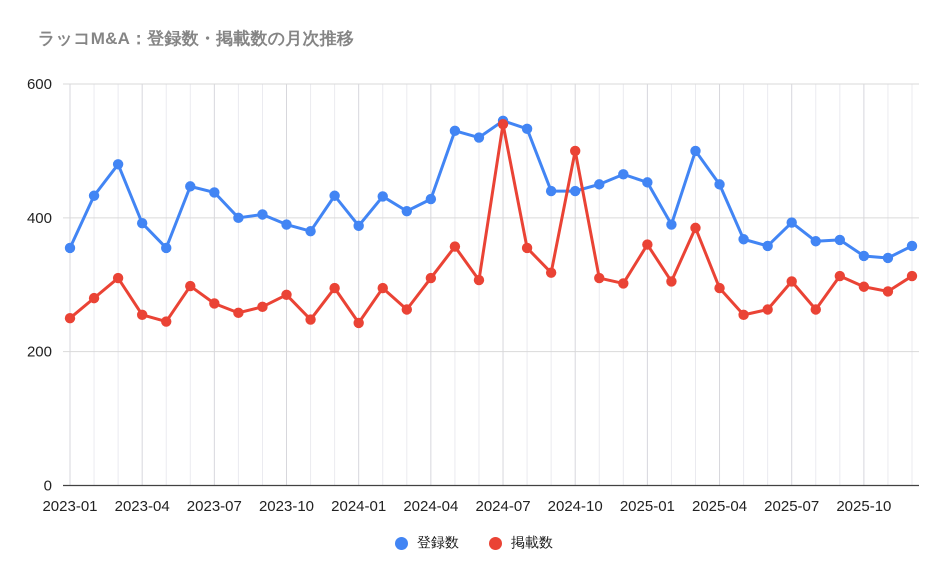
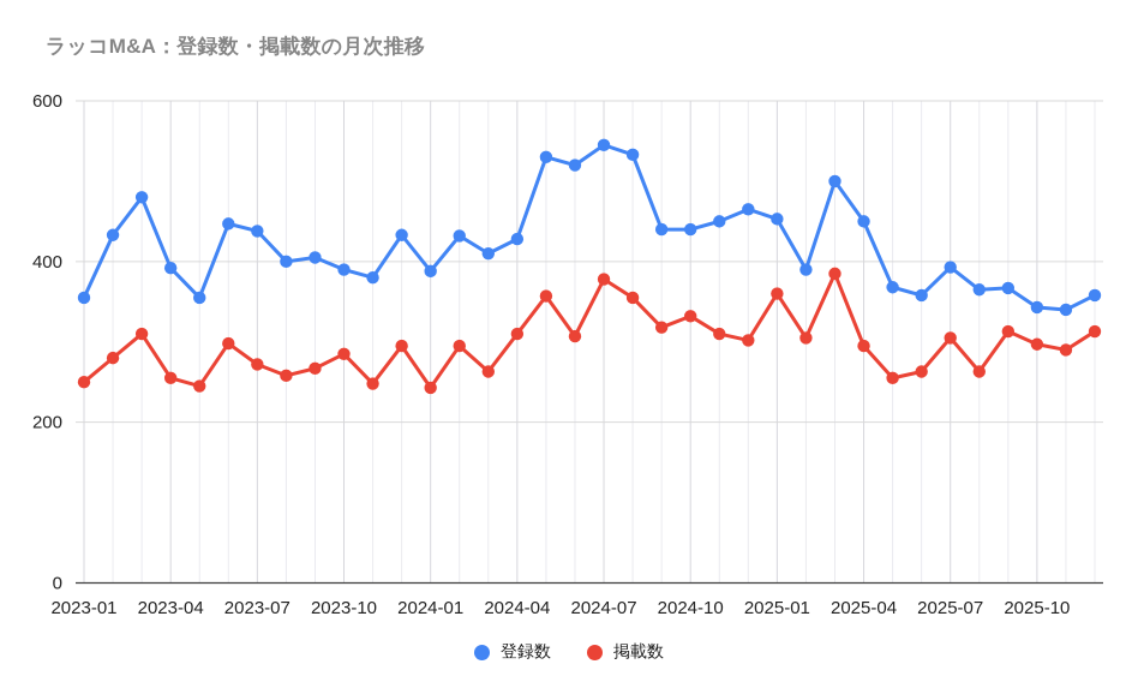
掲載数/2024-07: 540 -> 380
掲載数/2024-10: 500 -> 330
